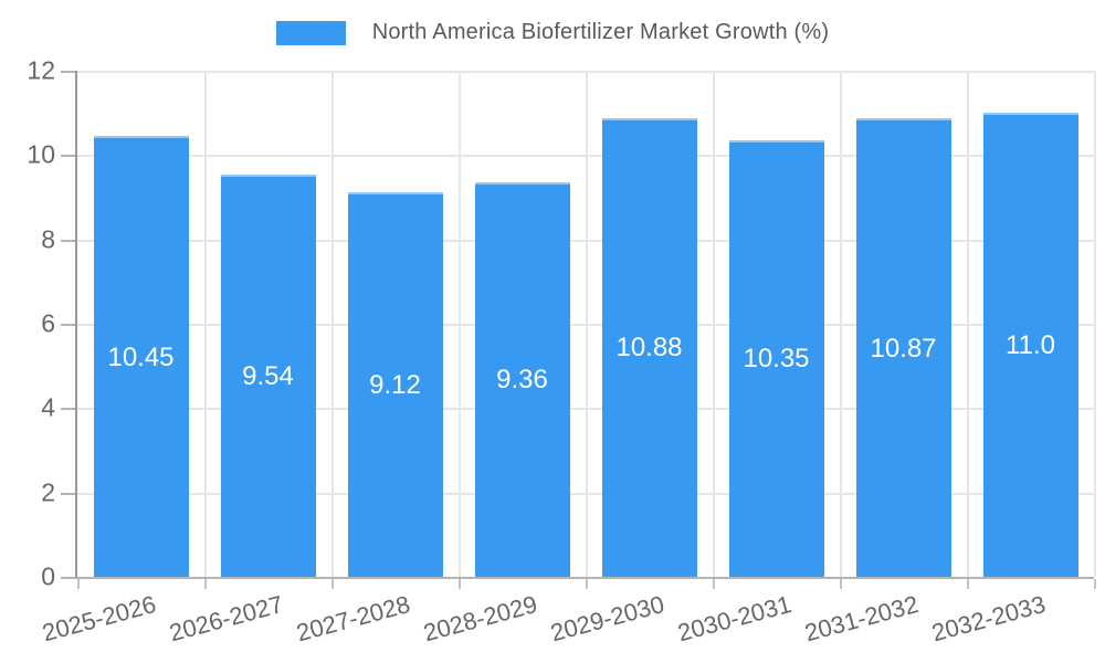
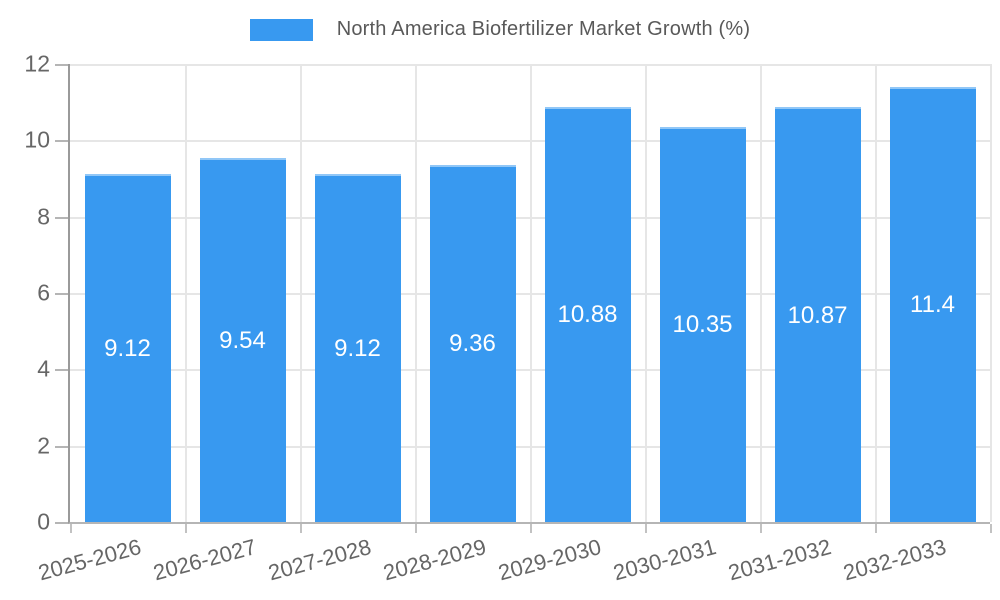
2025-2026: 10.45 -> 9.12
2032-2033: 11.0 -> 11.4
